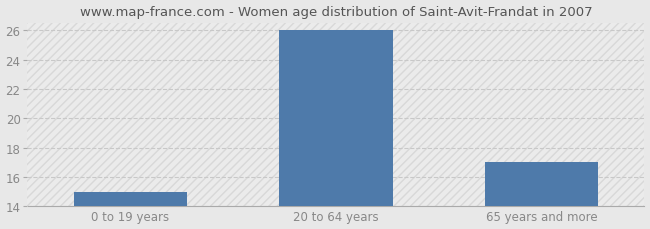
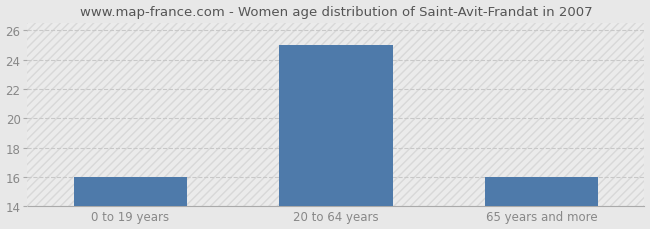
0 to 19 years: 15 -> 16
20 to 64 years: 26 -> 25
65 years and more: 17 -> 16
